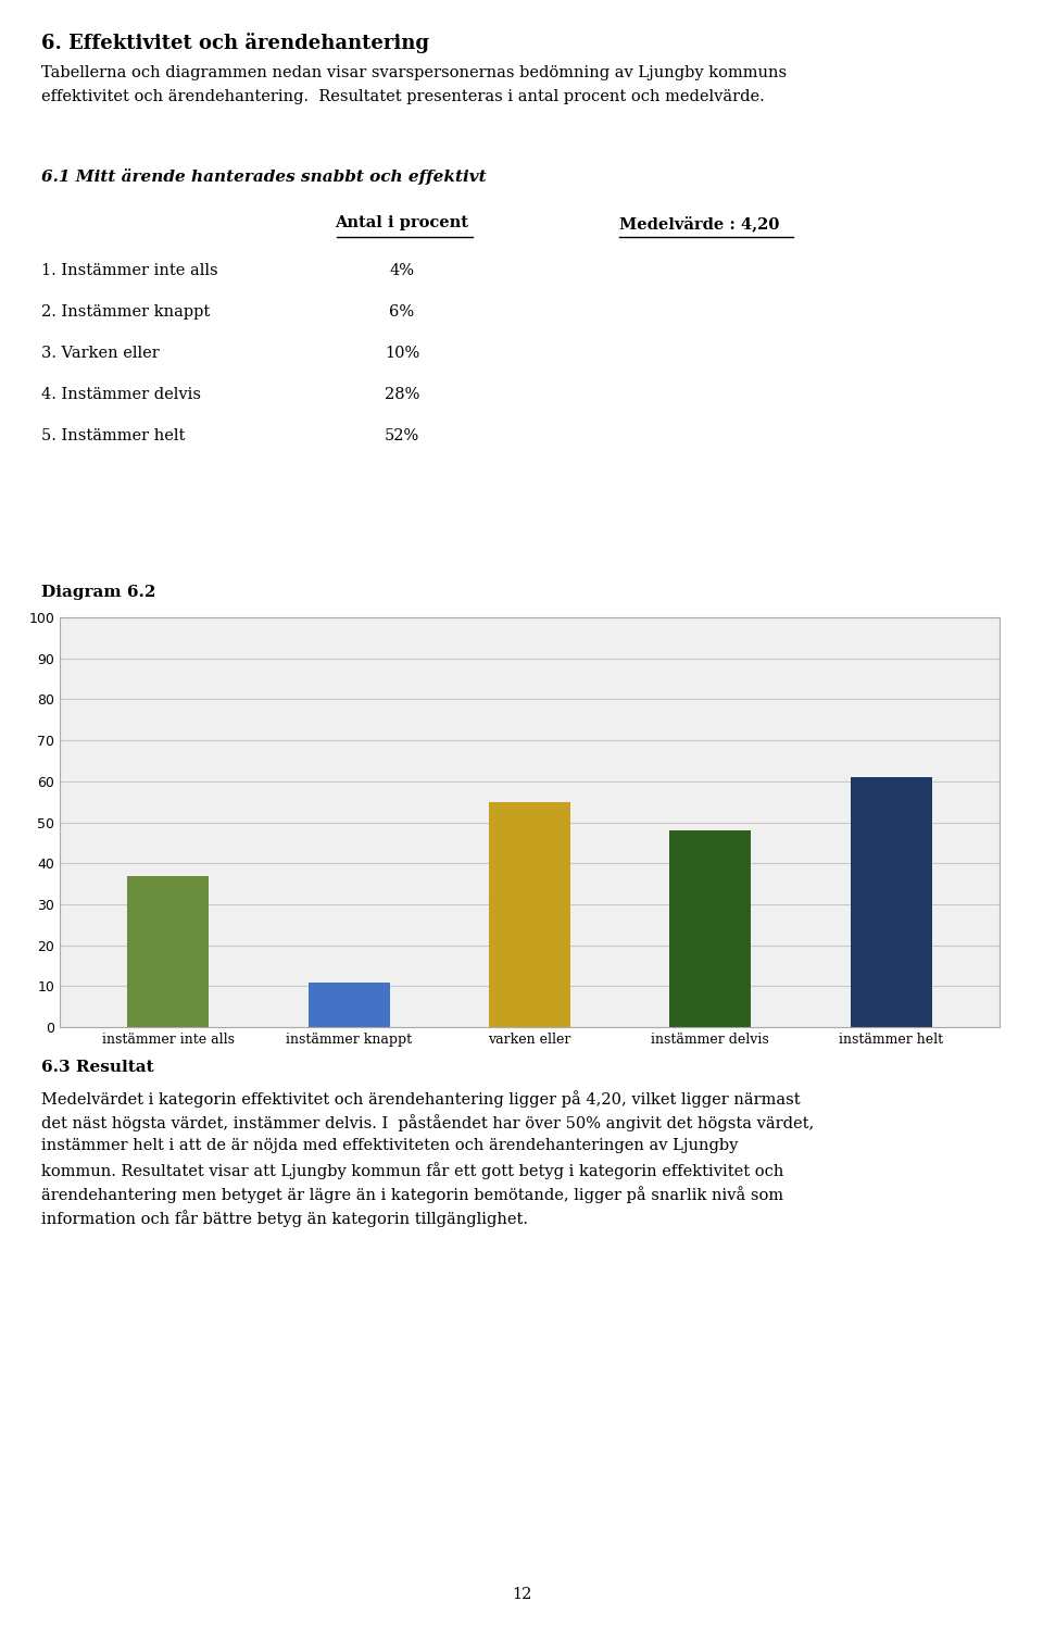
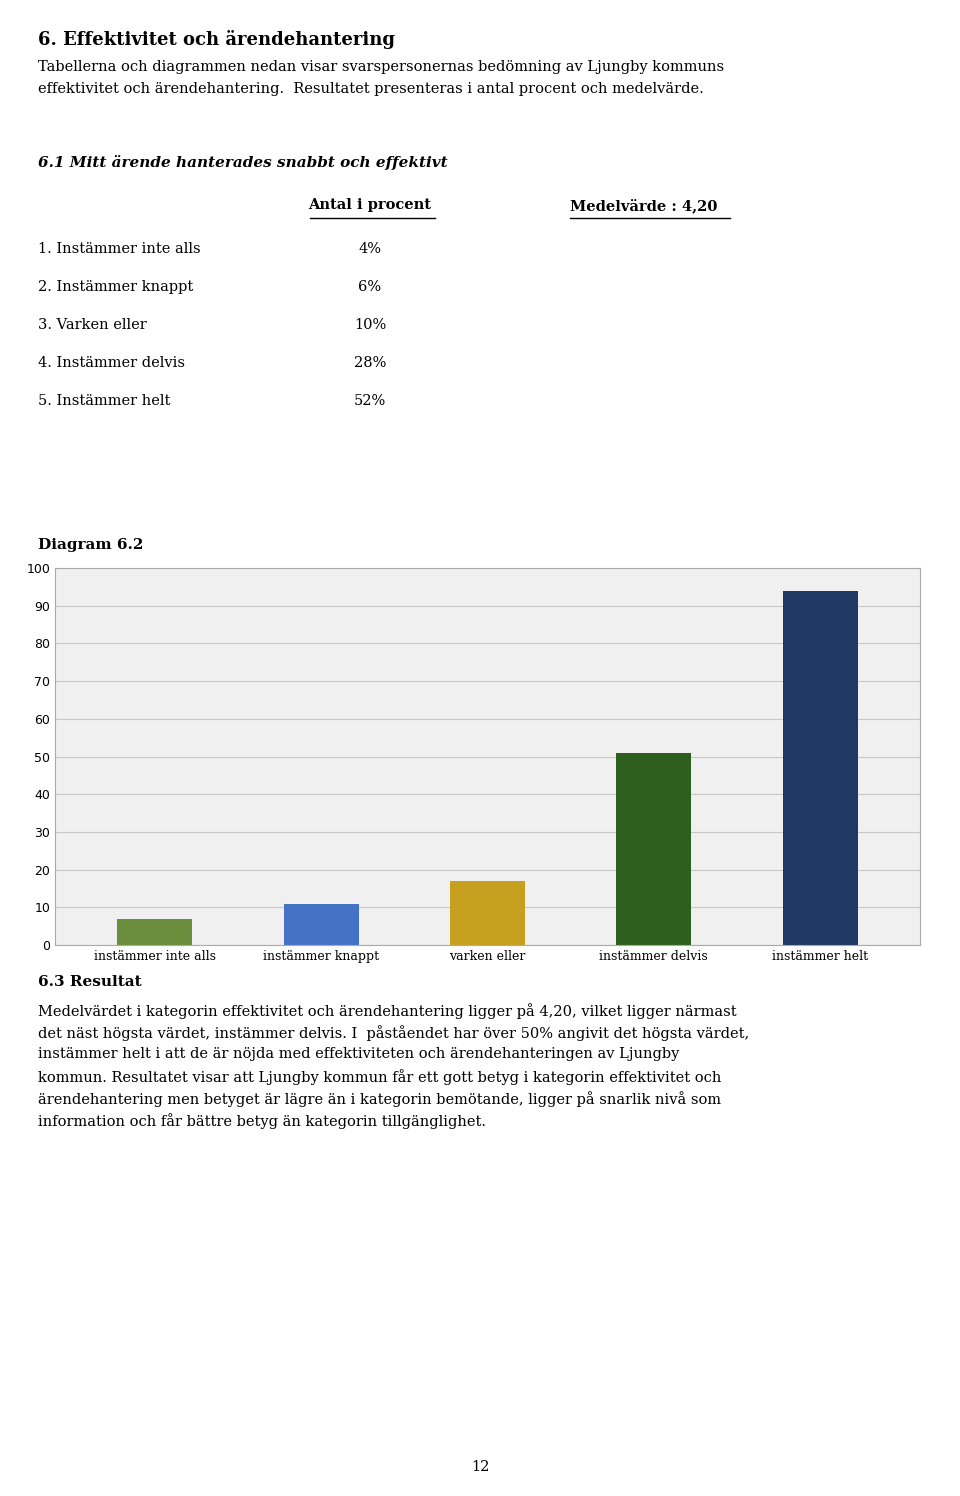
instämmer inte alls: 37 -> 7
varken eller: 55 -> 17
instämmer delvis: 48 -> 51
instämmer helt: 61 -> 94
